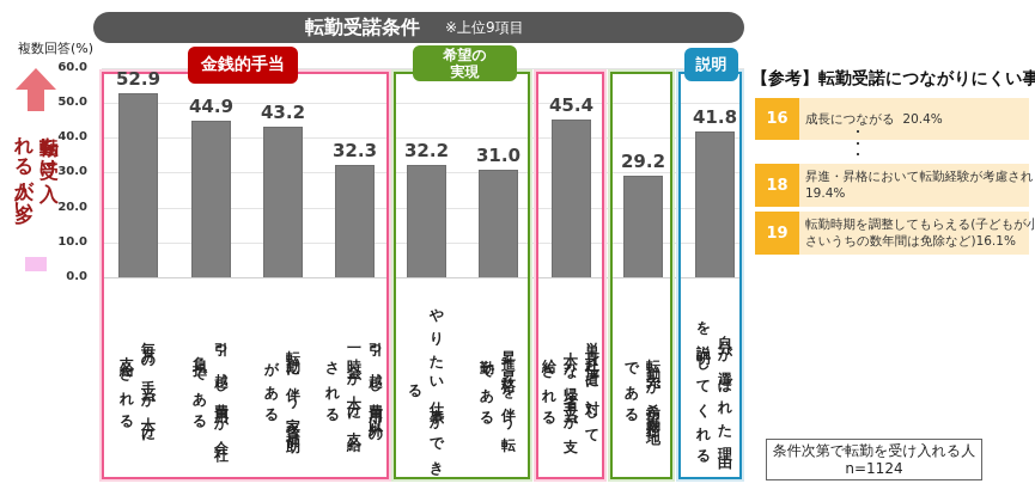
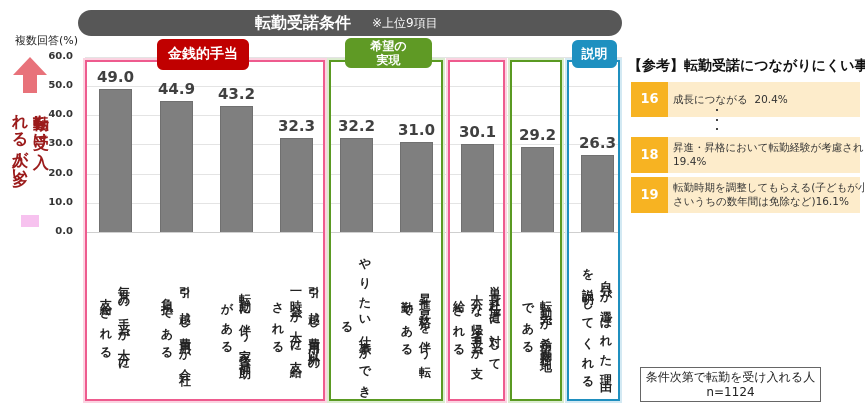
毎月の手当が十分に支給される: 52.9 -> 49.0
単身赴任者に対して十分な帰省手当が支給される: 45.4 -> 30.1
自分が選ばれた理由を説明してくれる: 41.8 -> 26.3
